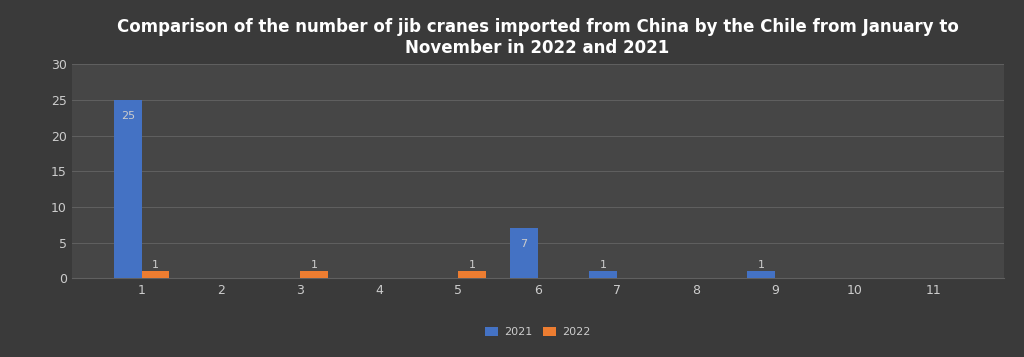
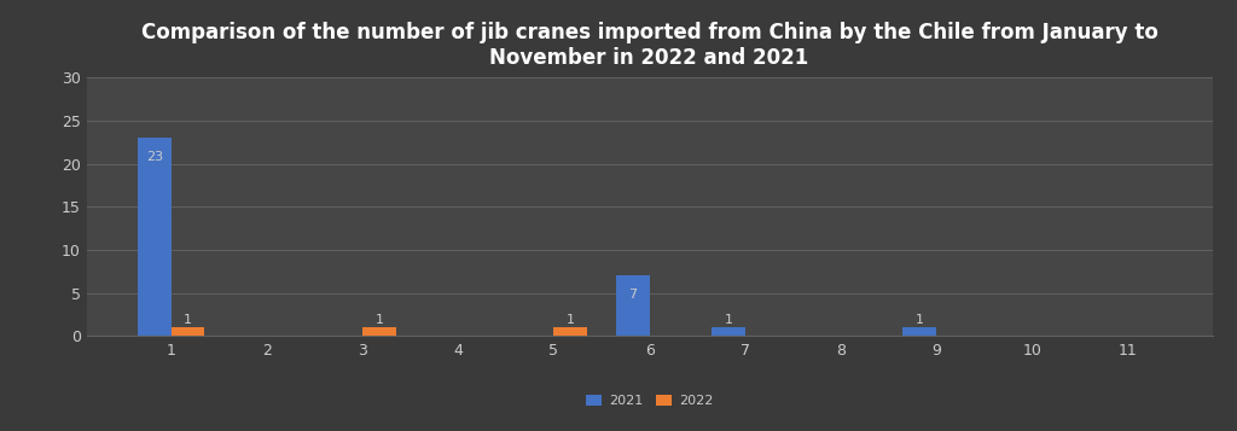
2021/1: 25 -> 23
